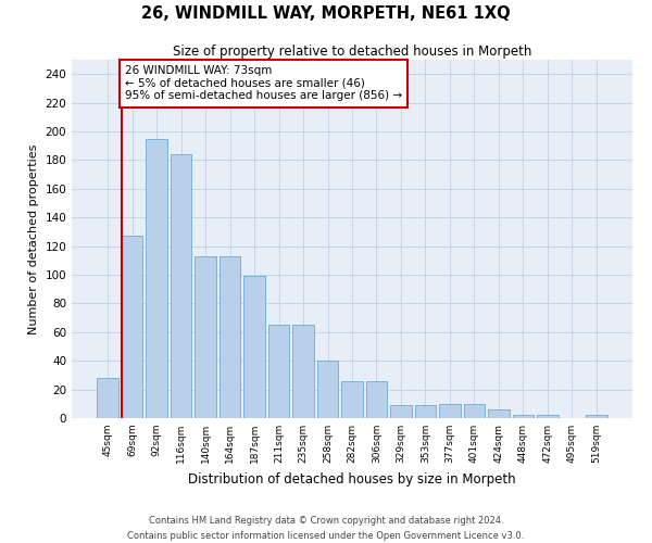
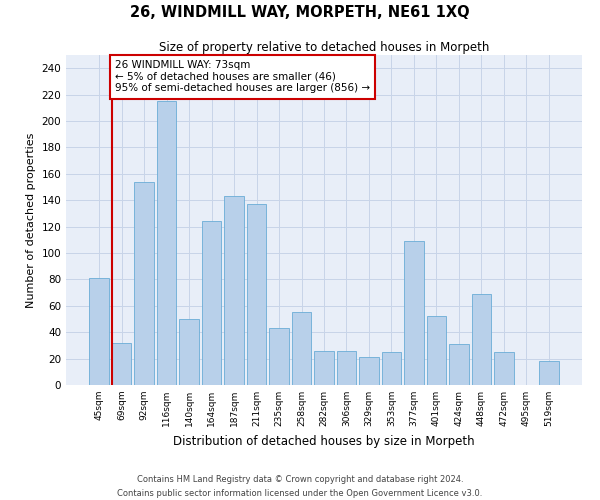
45sqm: 28 -> 81
69sqm: 127 -> 32
92sqm: 195 -> 154
116sqm: 184 -> 215
140sqm: 113 -> 50
164sqm: 113 -> 124
187sqm: 99 -> 143
211sqm: 65 -> 137
235sqm: 65 -> 43
258sqm: 40 -> 55
329sqm: 9 -> 21
353sqm: 9 -> 25
377sqm: 10 -> 109
401sqm: 10 -> 52
424sqm: 6 -> 31
448sqm: 2 -> 69
472sqm: 2 -> 25
519sqm: 2 -> 18
